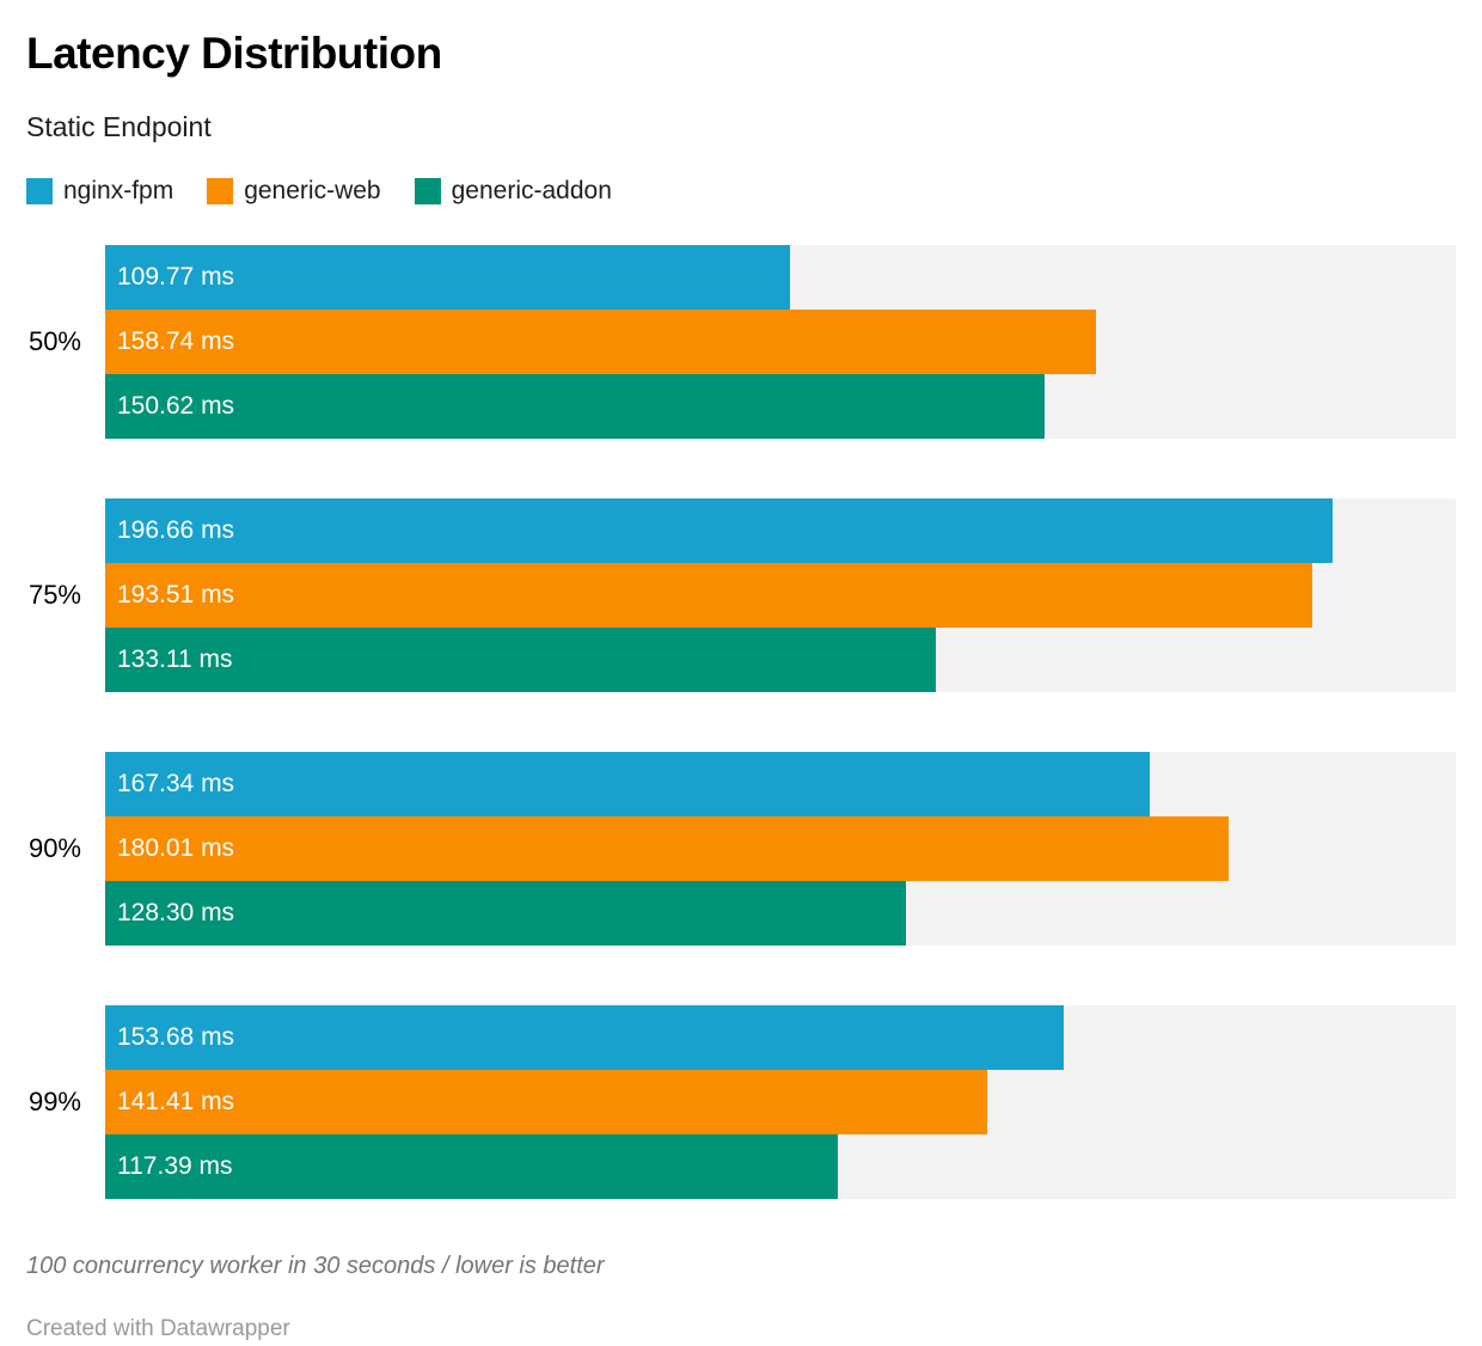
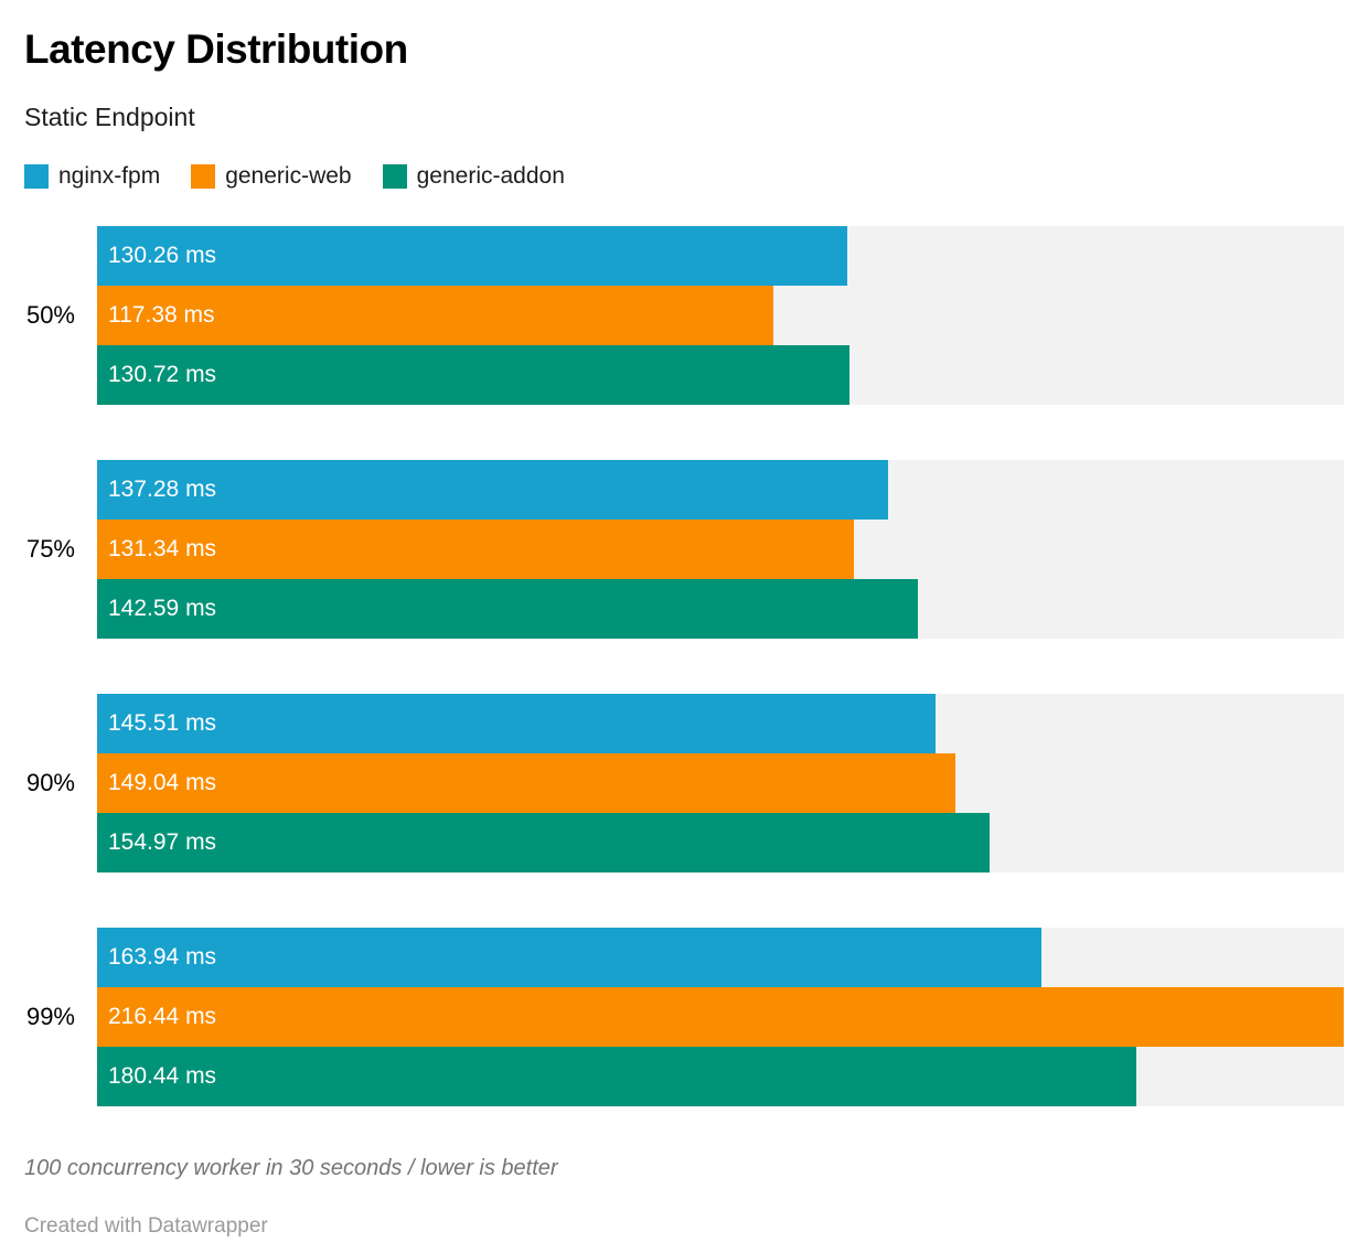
nginx-fpm/50%: 109.77 -> 130.26
generic-web/50%: 158.74 -> 117.38
generic-addon/50%: 150.62 -> 130.72
nginx-fpm/75%: 196.66 -> 137.28
generic-web/75%: 193.51 -> 131.34
generic-addon/75%: 133.11 -> 142.59
nginx-fpm/90%: 167.34 -> 145.51
generic-web/90%: 180.01 -> 149.04
generic-addon/90%: 128.30 -> 154.97
nginx-fpm/99%: 153.68 -> 163.94
generic-web/99%: 141.41 -> 216.44
generic-addon/99%: 117.39 -> 180.44
